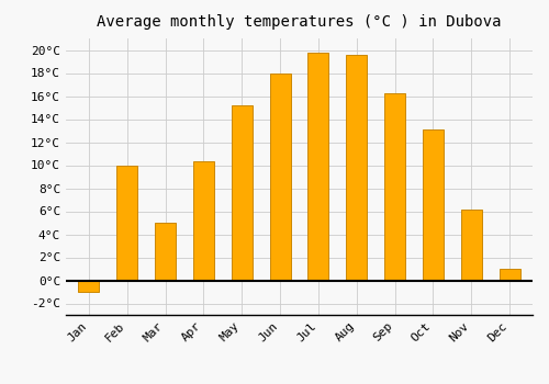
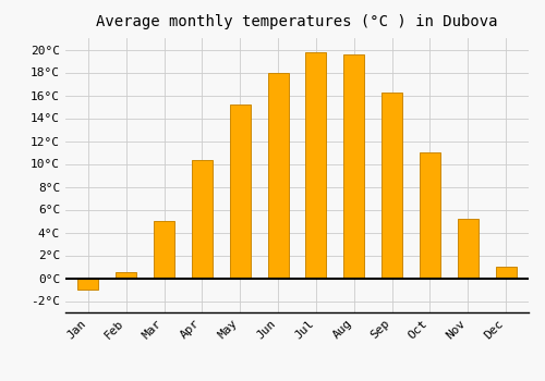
Feb: 10.0°C -> 0.5°C
Oct: 13.1°C -> 11.0°C
Nov: 6.1°C -> 5.2°C
